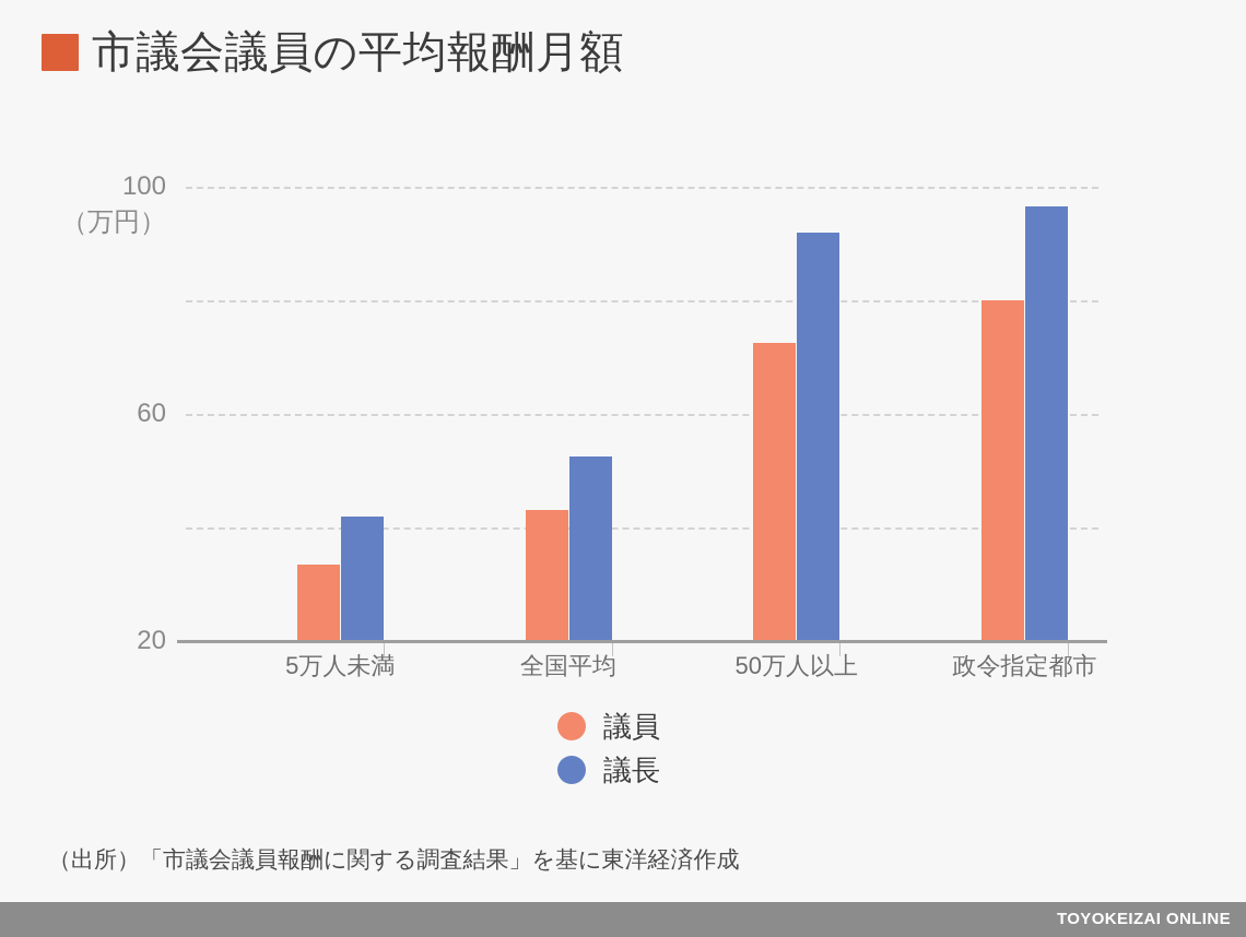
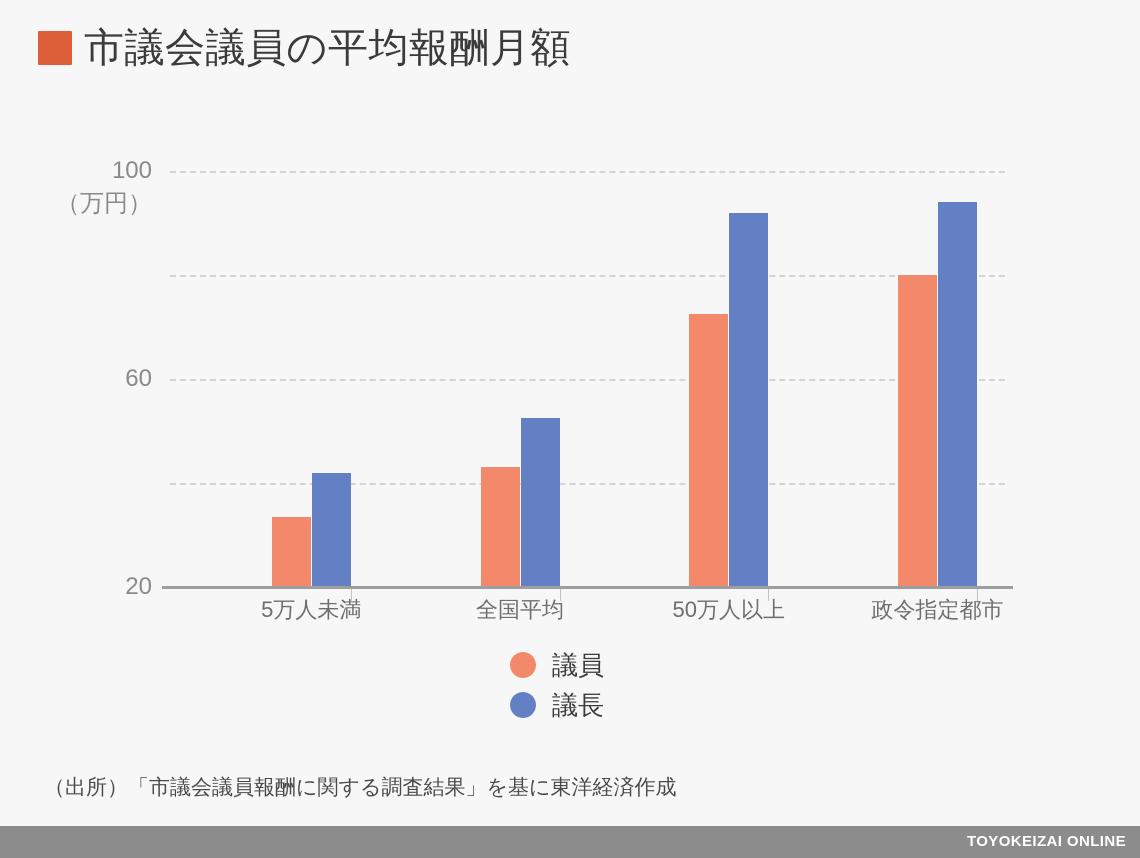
議長/政令指定都市: 96 -> 94
